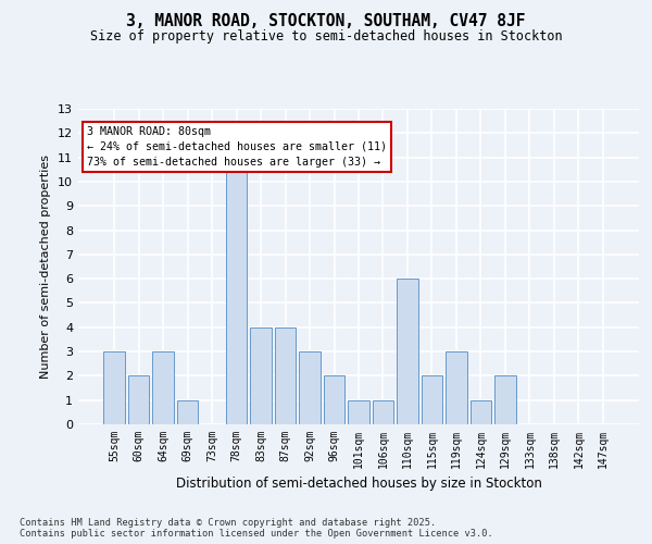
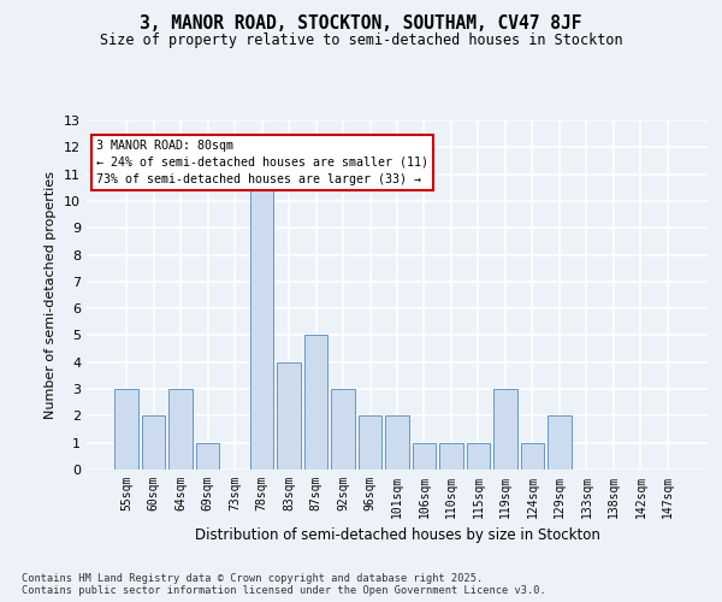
87sqm: 4 -> 5
101sqm: 1 -> 2
110sqm: 6 -> 1
115sqm: 2 -> 1
